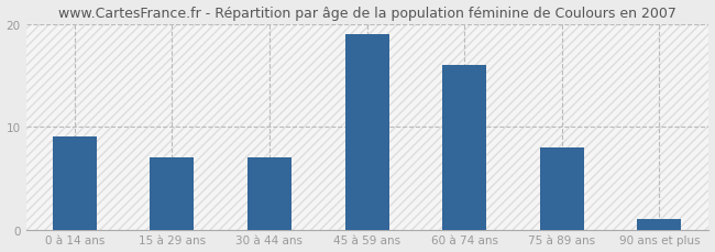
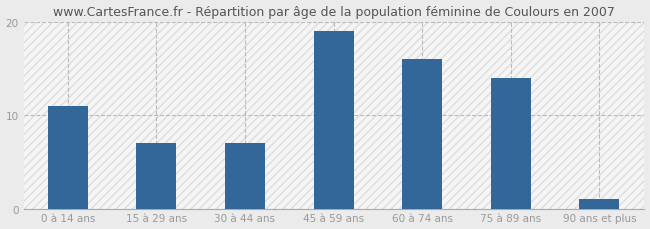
0 à 14 ans: 9 -> 11
75 à 89 ans: 8 -> 14
